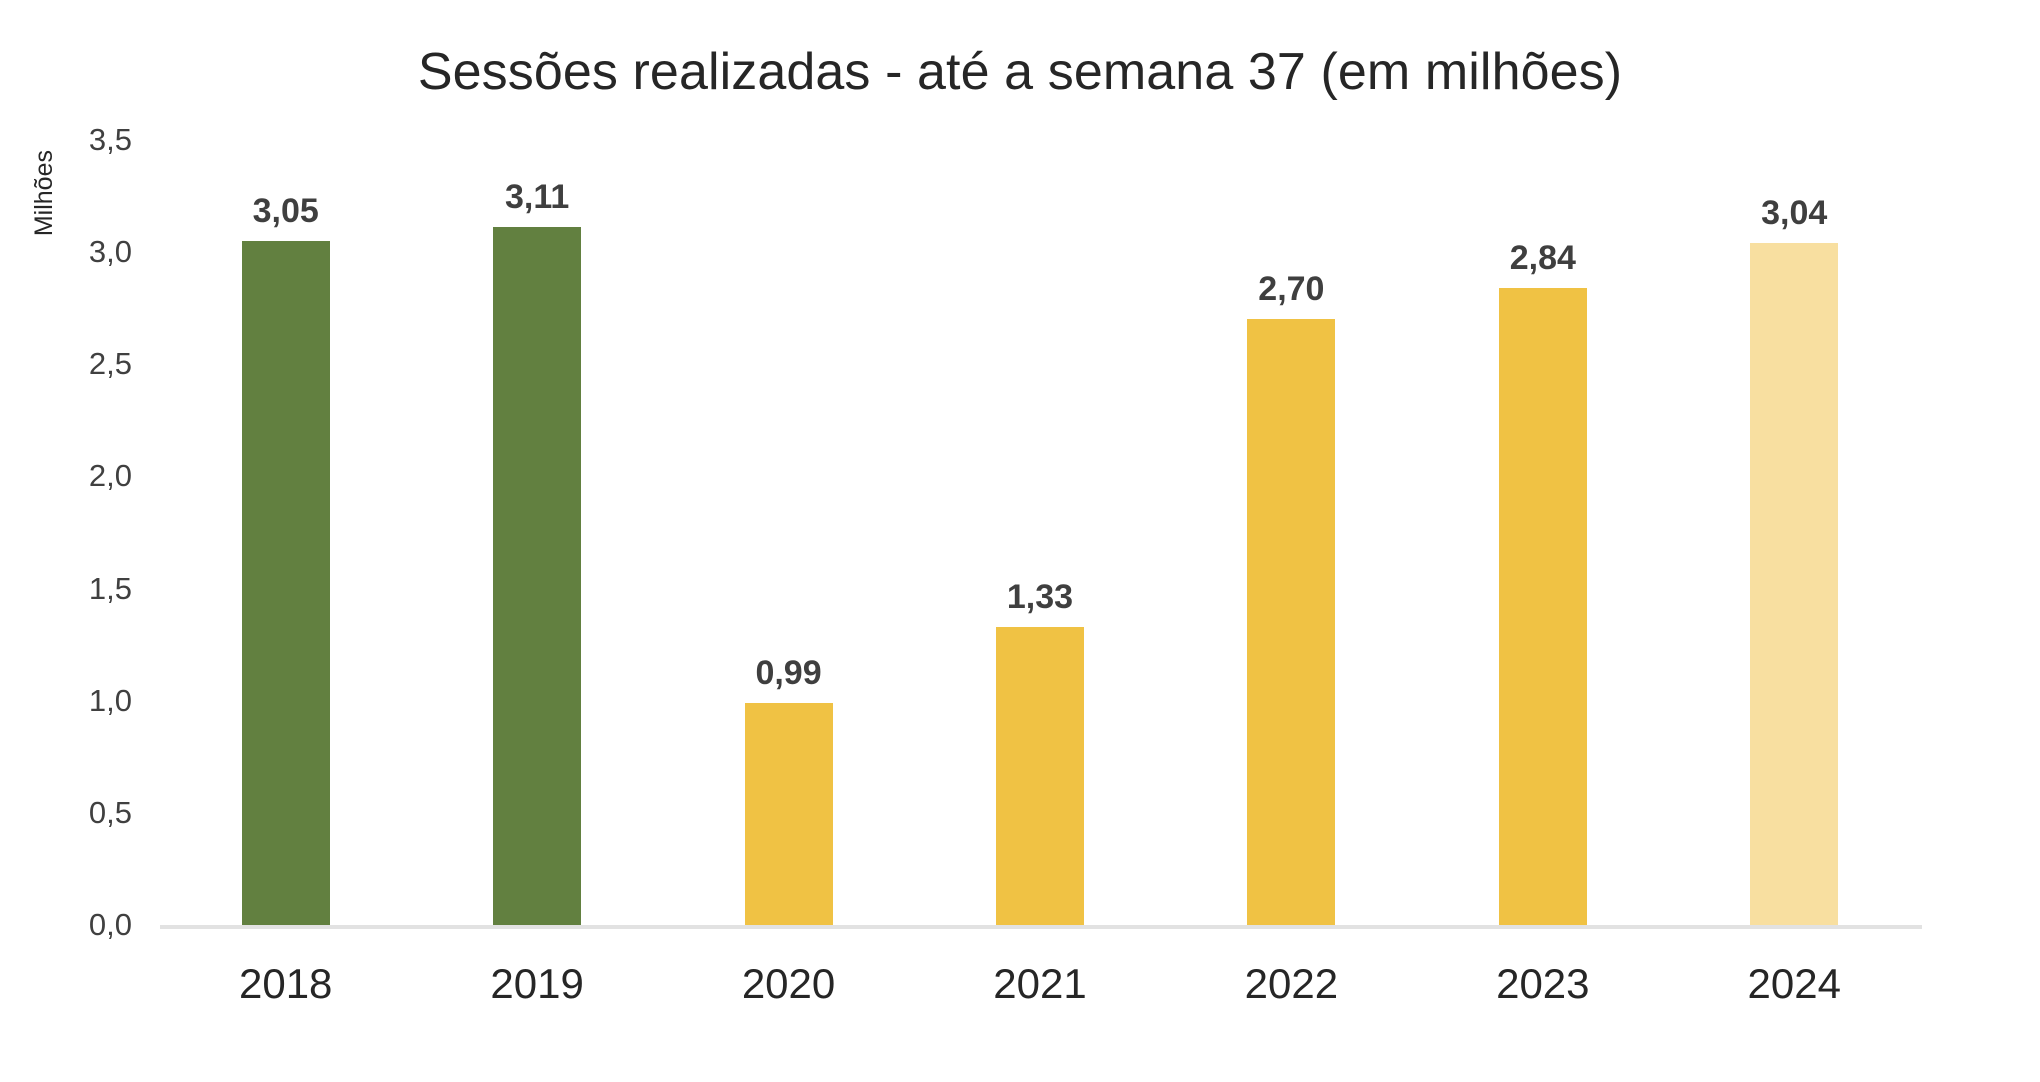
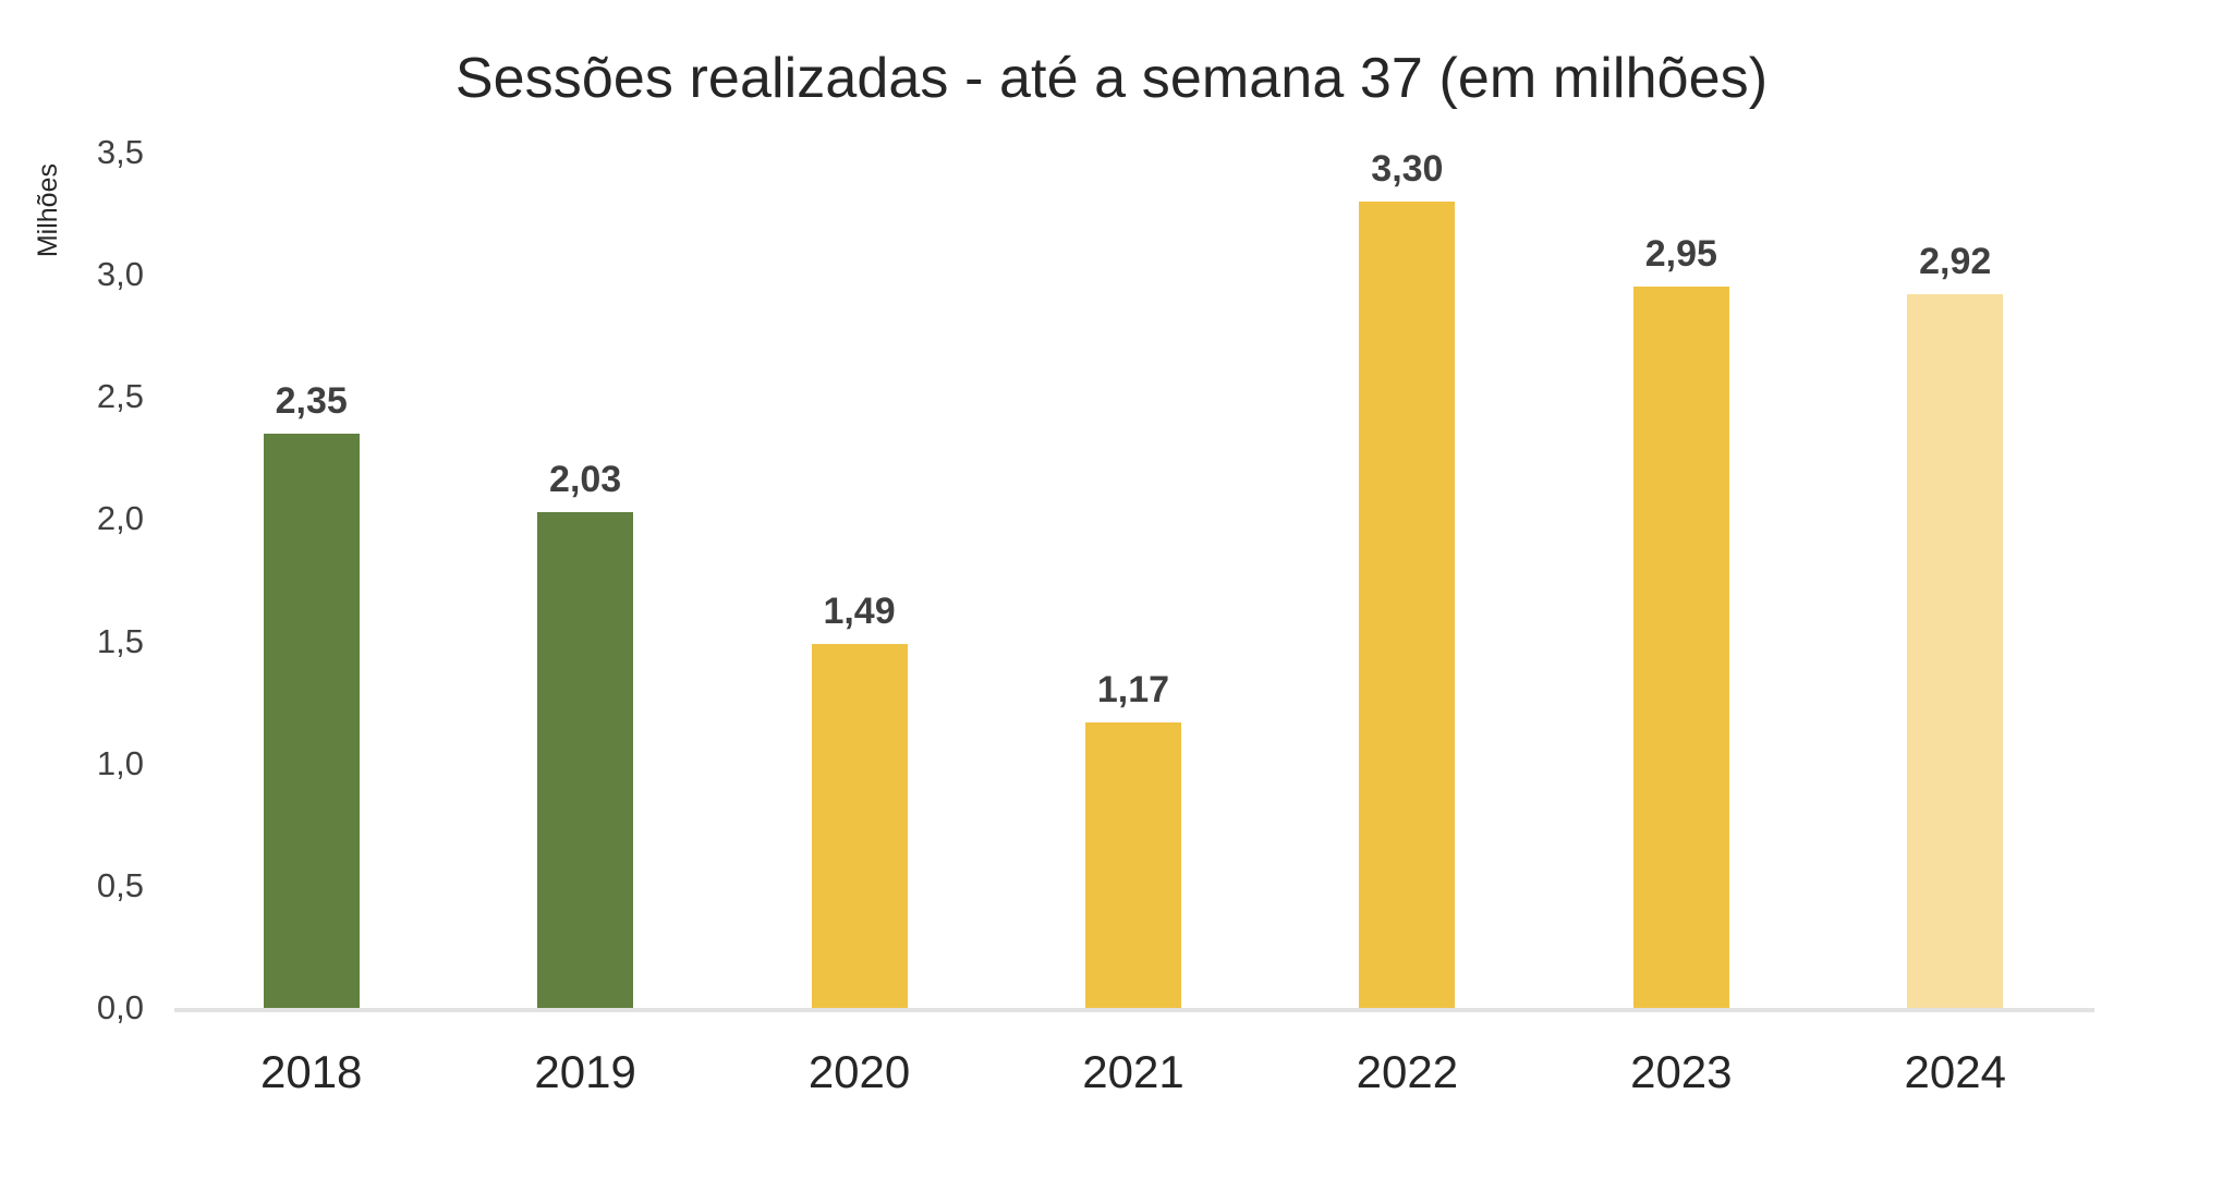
2018: 3,05 -> 2,35
2019: 3,11 -> 2,03
2020: 0,99 -> 1,49
2021: 1,33 -> 1,17
2022: 2,70 -> 3,30
2023: 2,84 -> 2,95
2024: 3,04 -> 2,92
